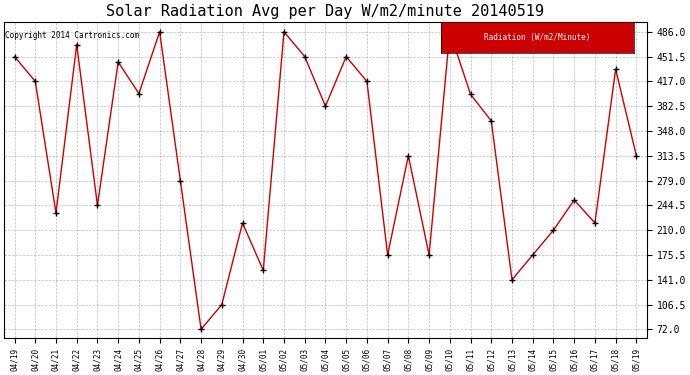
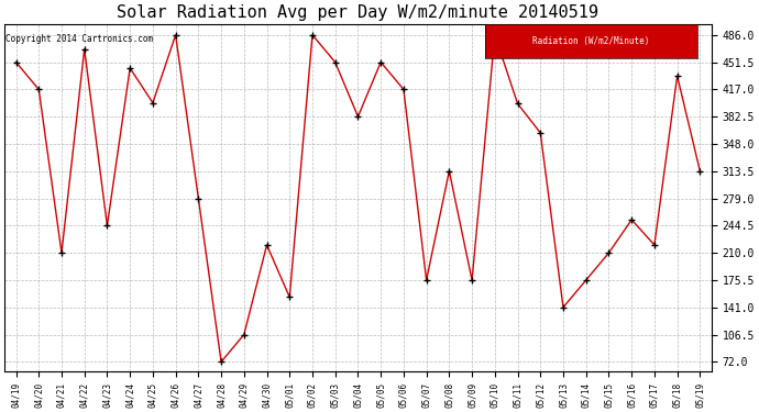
04/21: 234 -> 210
